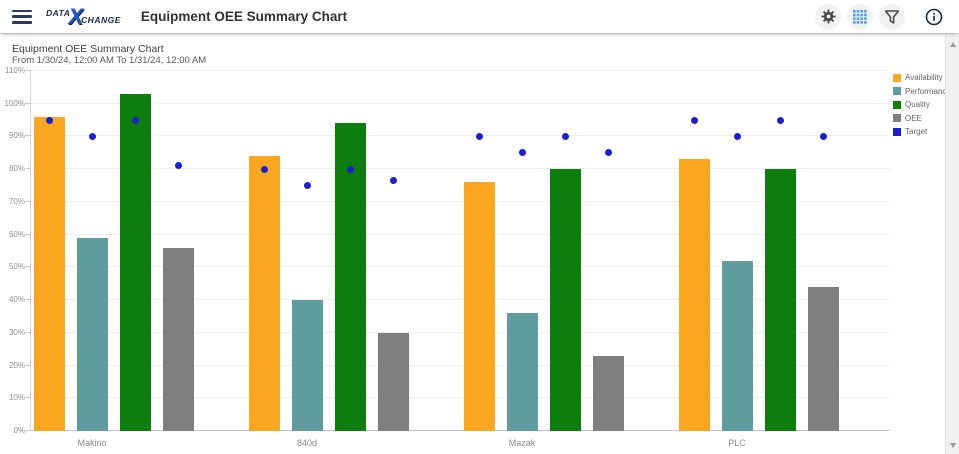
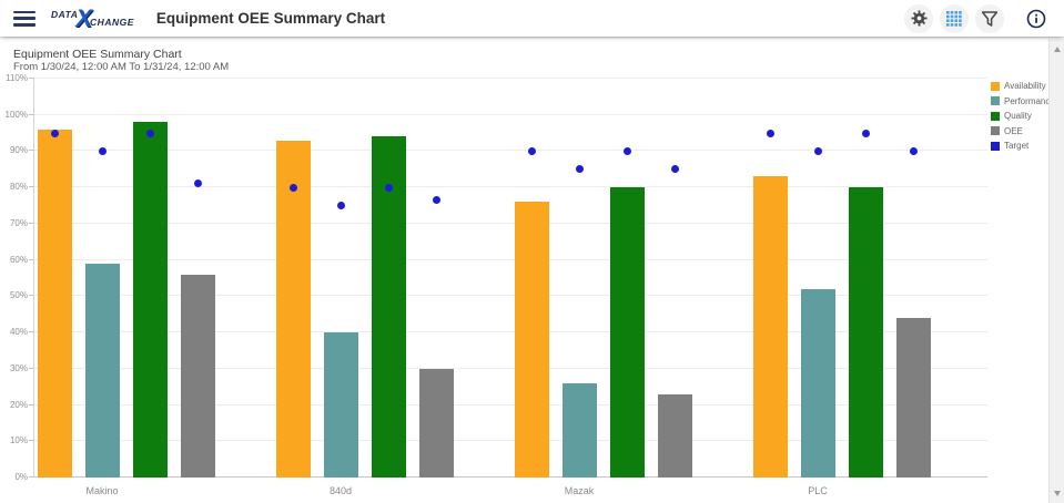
Quality/Makino: 103% -> 98%
Availability/840d: 84% -> 93%
Performance/Mazak: 36% -> 26%
